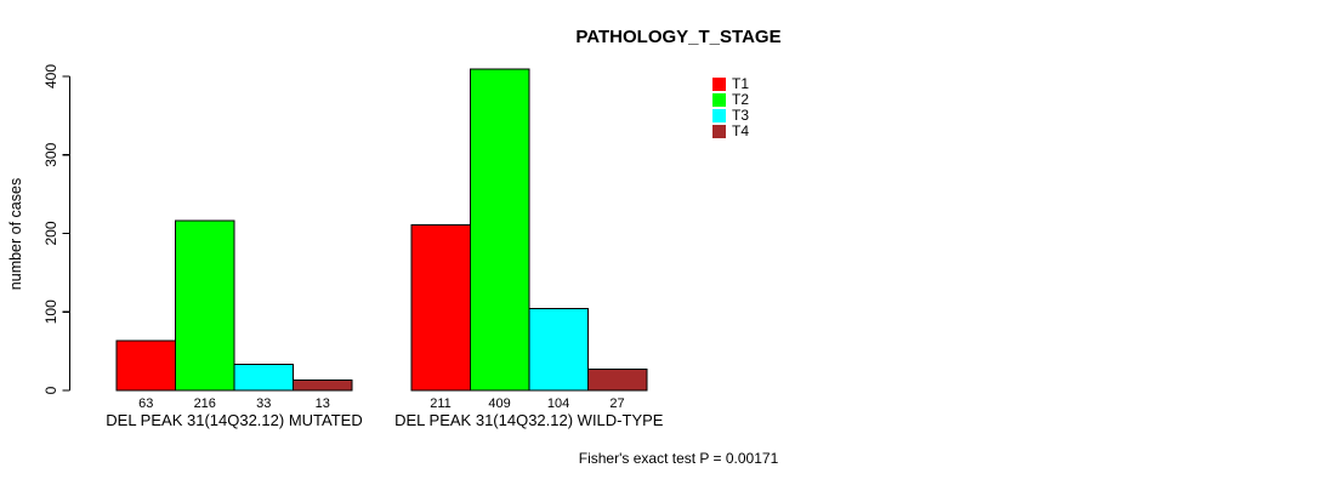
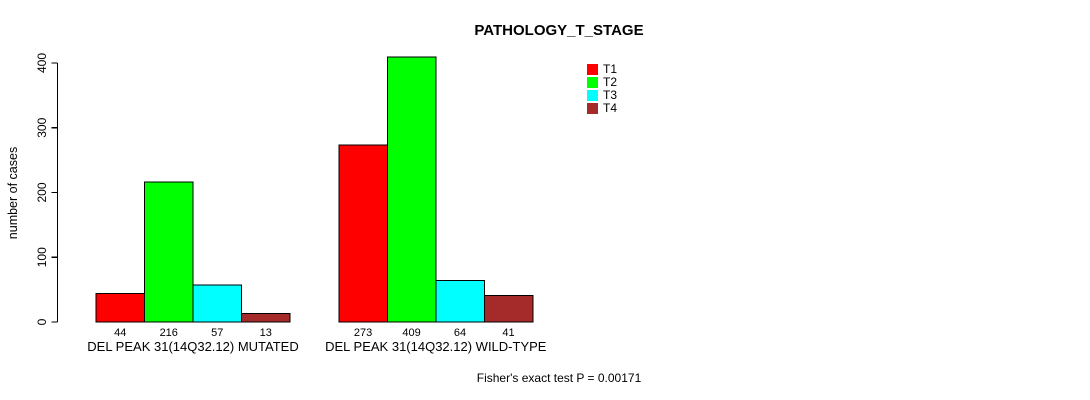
T1/DEL PEAK 31(14Q32.12) MUTATED: 63 -> 44
T3/DEL PEAK 31(14Q32.12) MUTATED: 33 -> 57
T1/DEL PEAK 31(14Q32.12) WILD-TYPE: 211 -> 273
T3/DEL PEAK 31(14Q32.12) WILD-TYPE: 104 -> 64
T4/DEL PEAK 31(14Q32.12) WILD-TYPE: 27 -> 41
